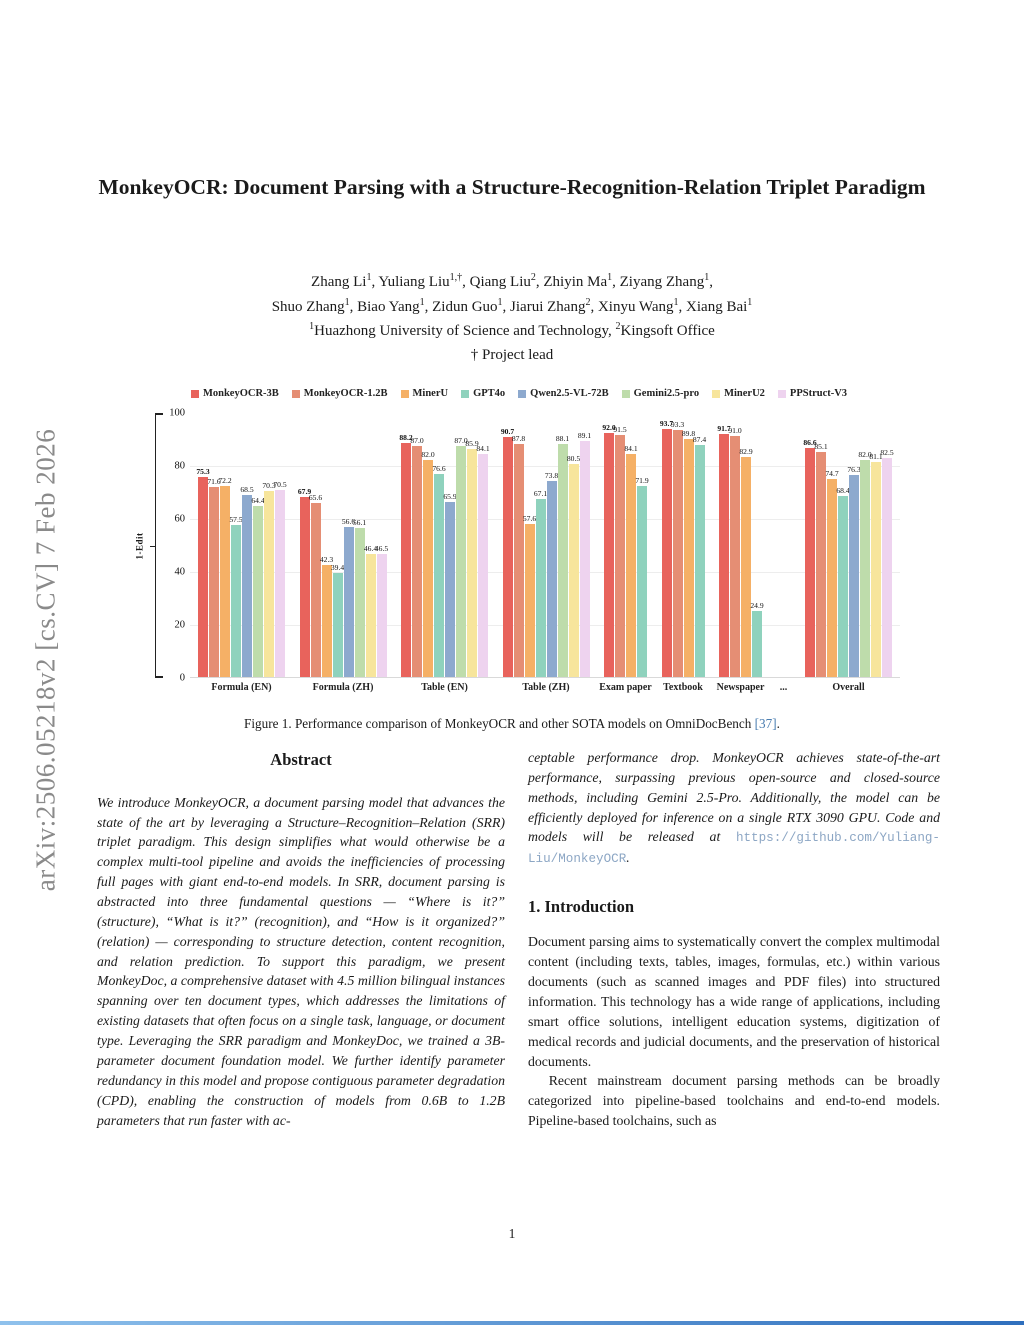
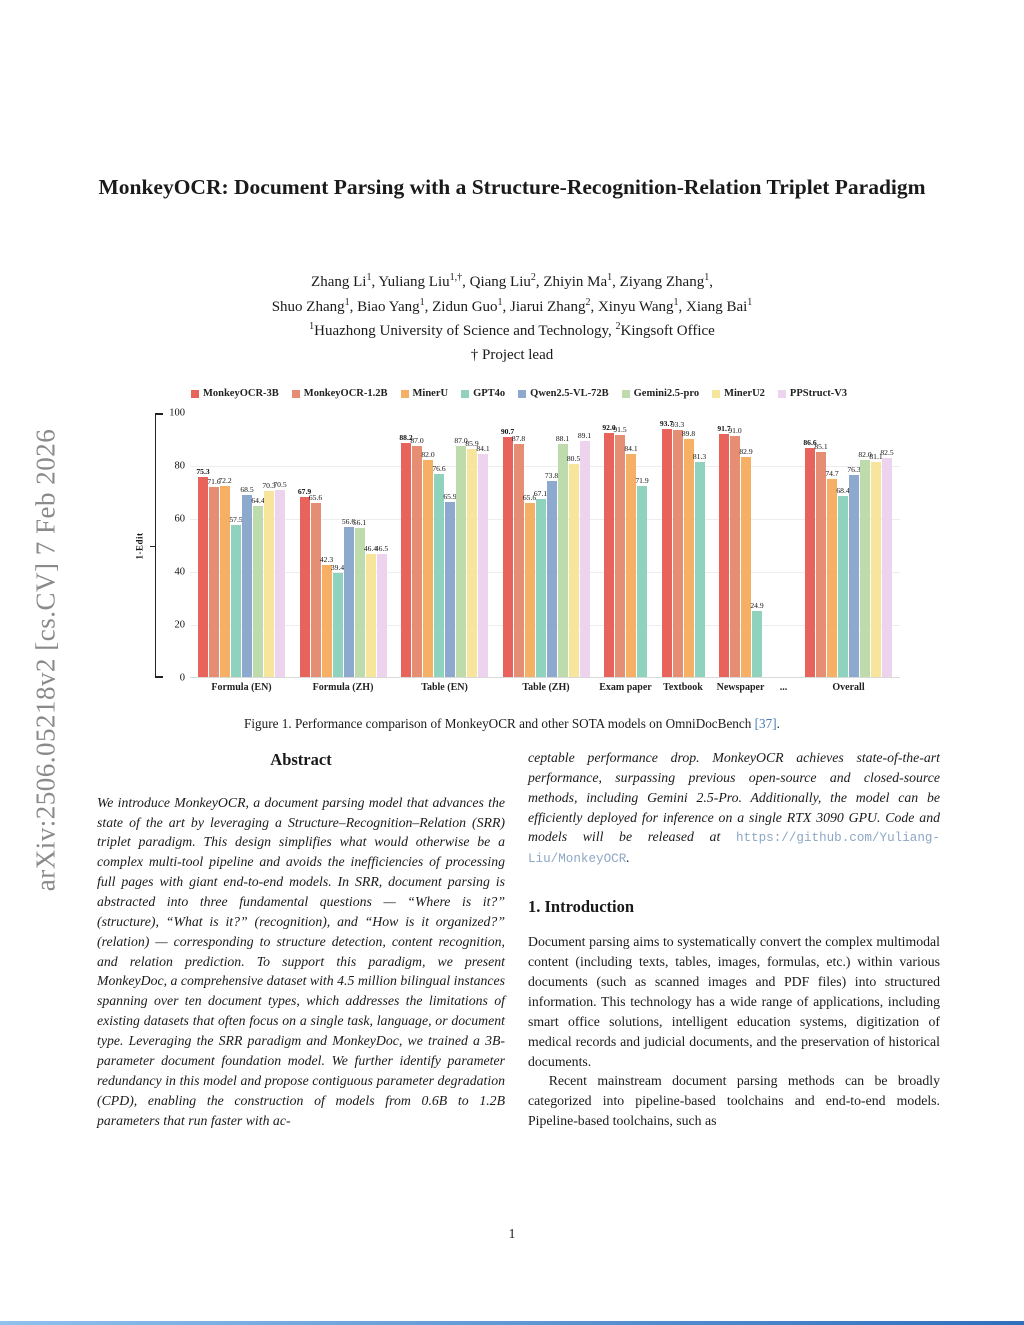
MinerU/Table (ZH): 57.6 -> 65.6
GPT4o/Textbook: 87.4 -> 81.3
